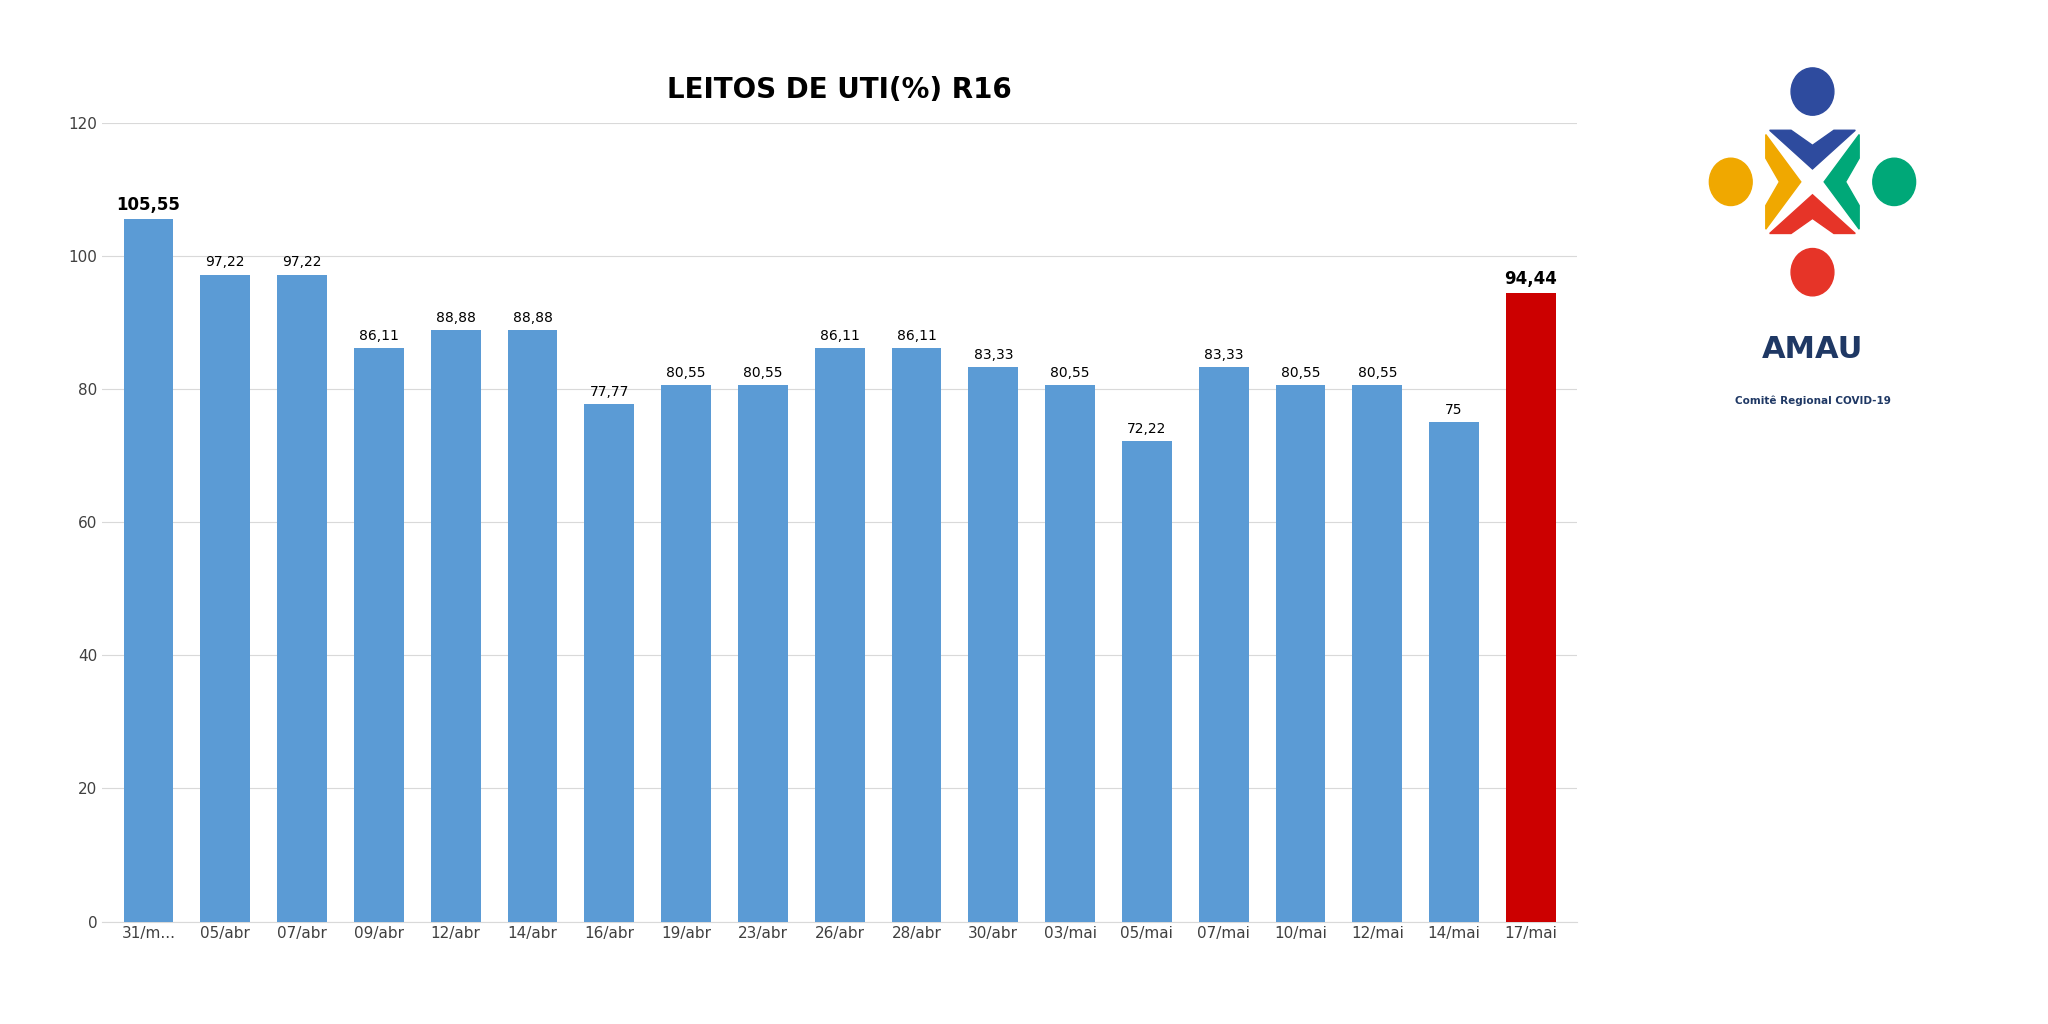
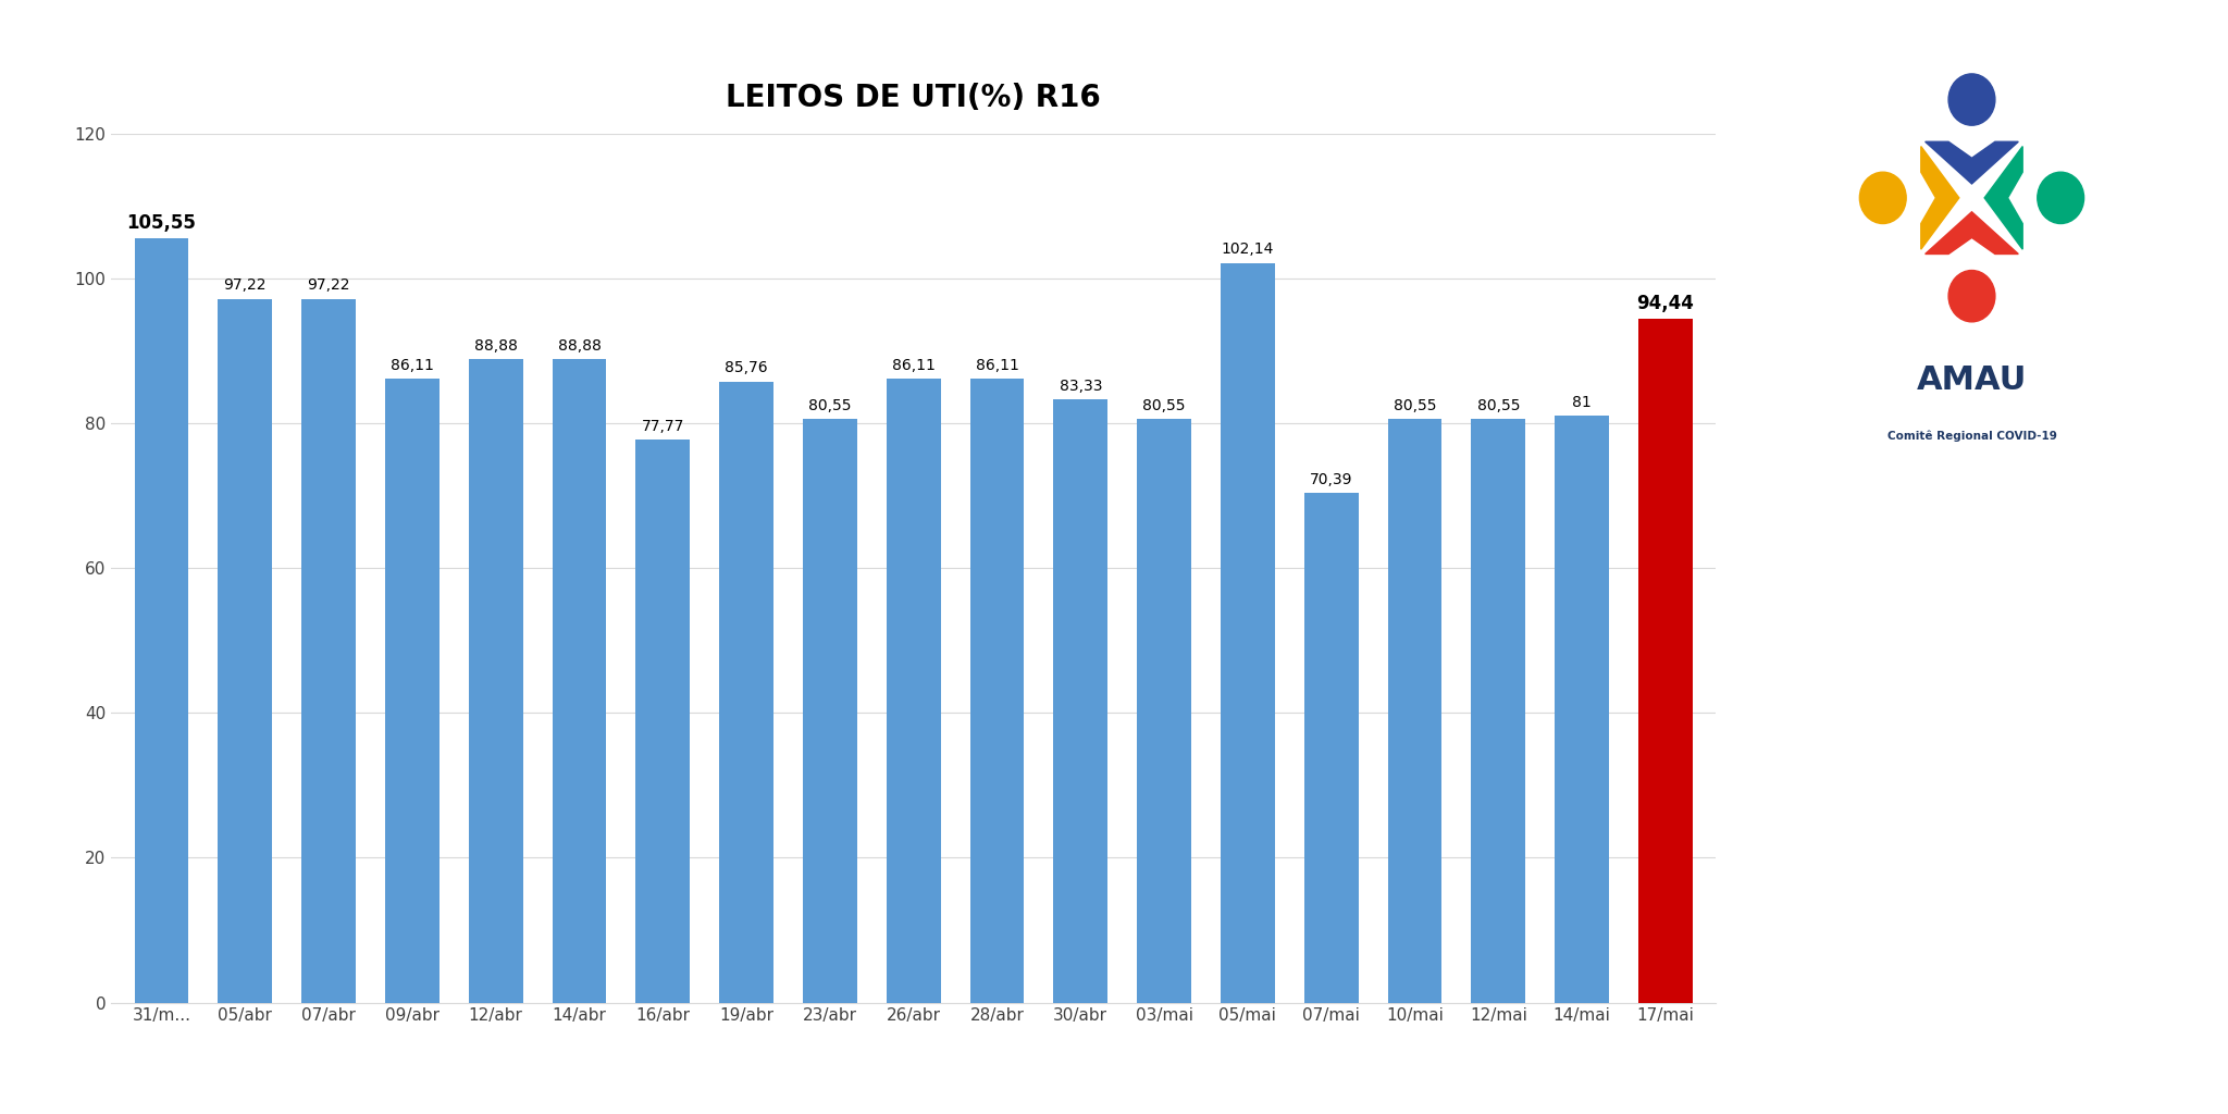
19/abr: 80,55 -> 85,76
05/mai: 72,22 -> 102,14
07/mai: 83,33 -> 70,39
14/mai: 75 -> 81
